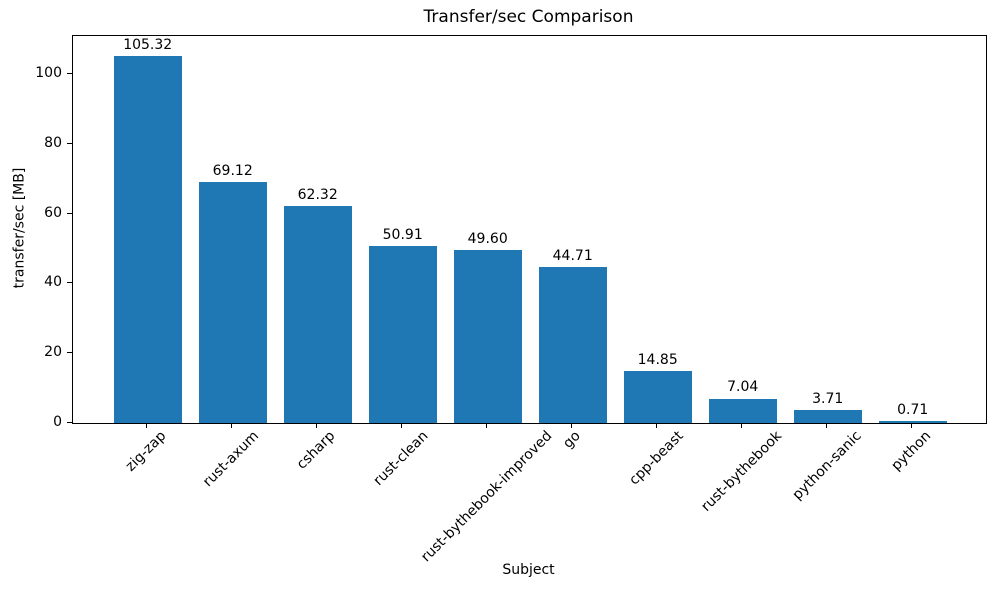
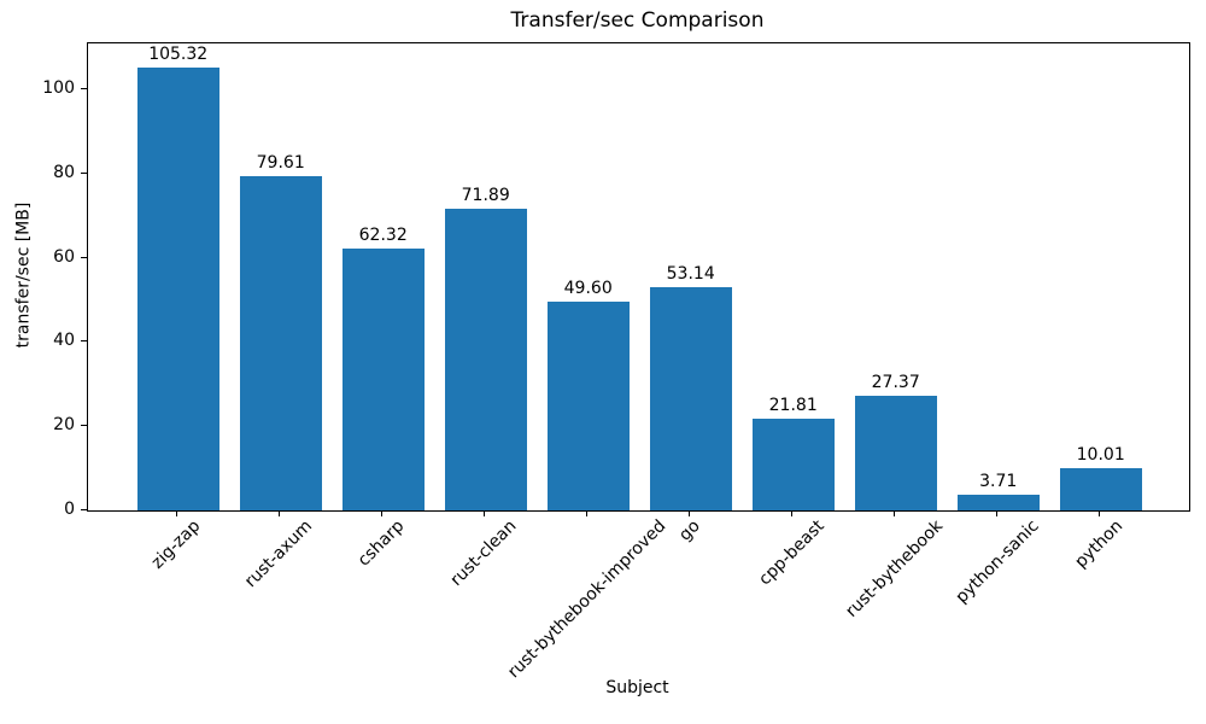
rust-axum: 69.12 -> 79.61
rust-clean: 50.91 -> 71.89
go: 44.71 -> 53.14
cpp-beast: 14.85 -> 21.81
rust-bythebook: 7.04 -> 27.37
python: 0.71 -> 10.01
